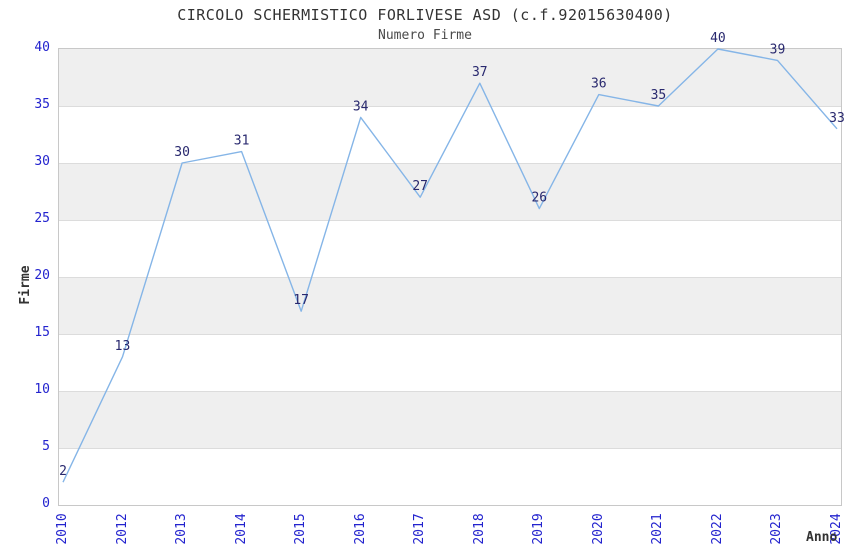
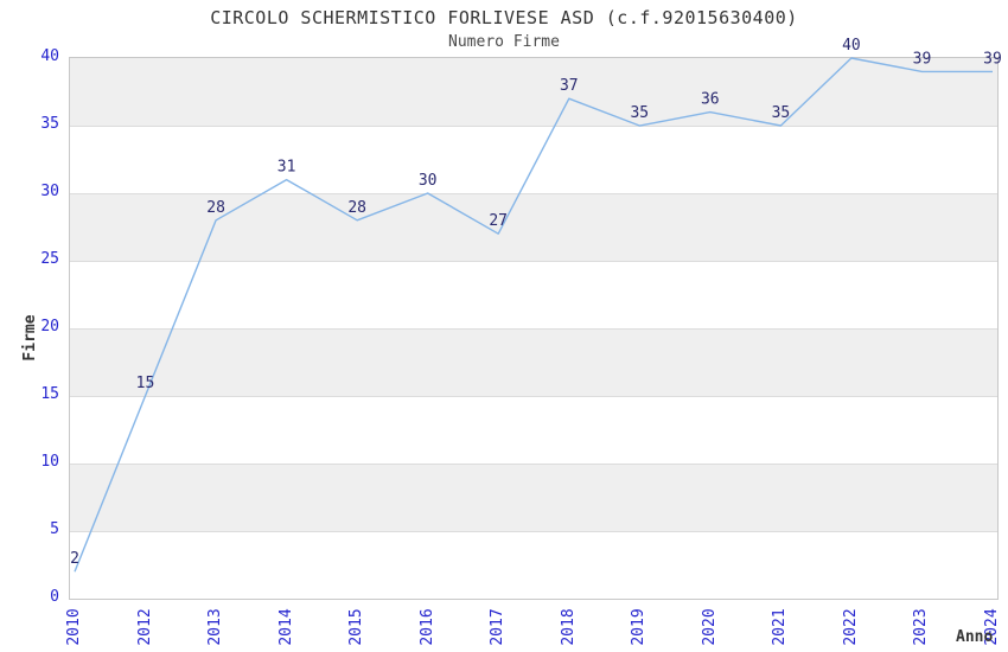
2012: 13 -> 15
2013: 30 -> 28
2015: 17 -> 28
2016: 34 -> 30
2019: 26 -> 35
2024: 33 -> 39
